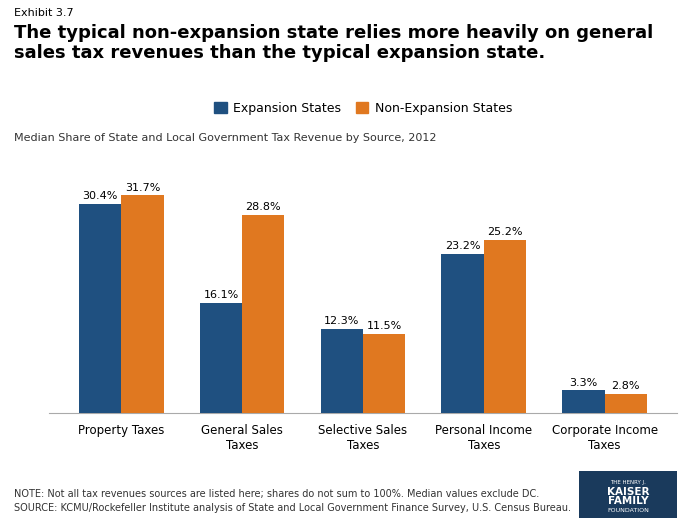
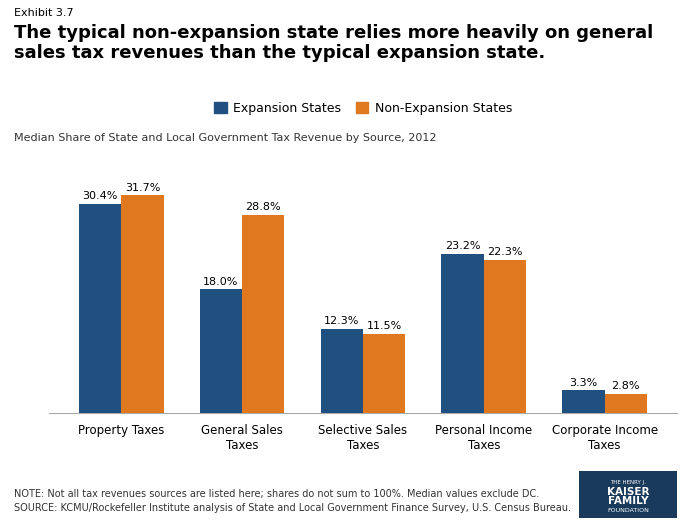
Expansion States/General Sales Taxes: 16.1% -> 18.0%
Non-Expansion States/Personal Income Taxes: 25.2% -> 22.3%
